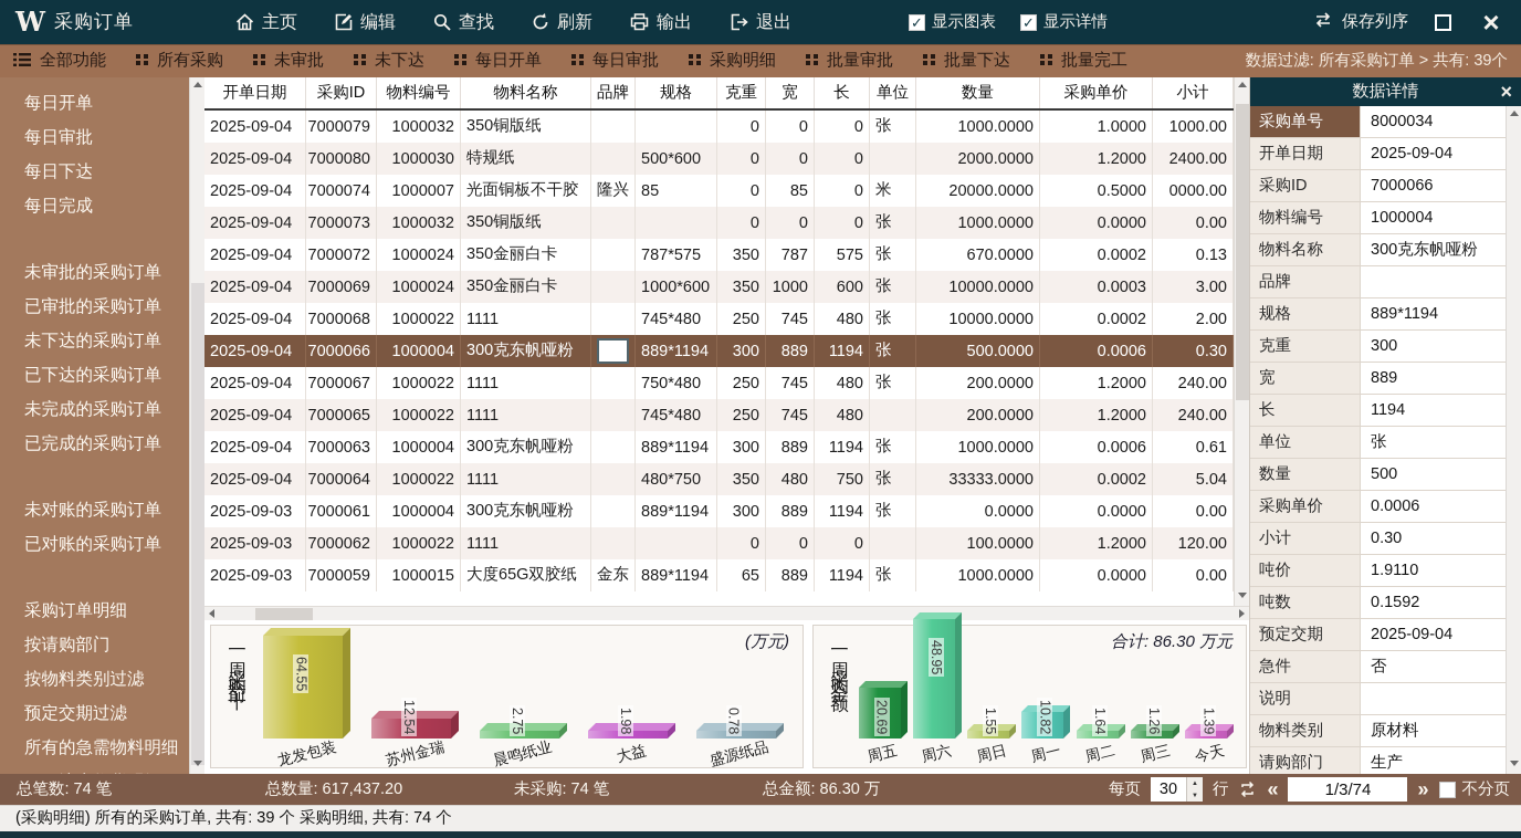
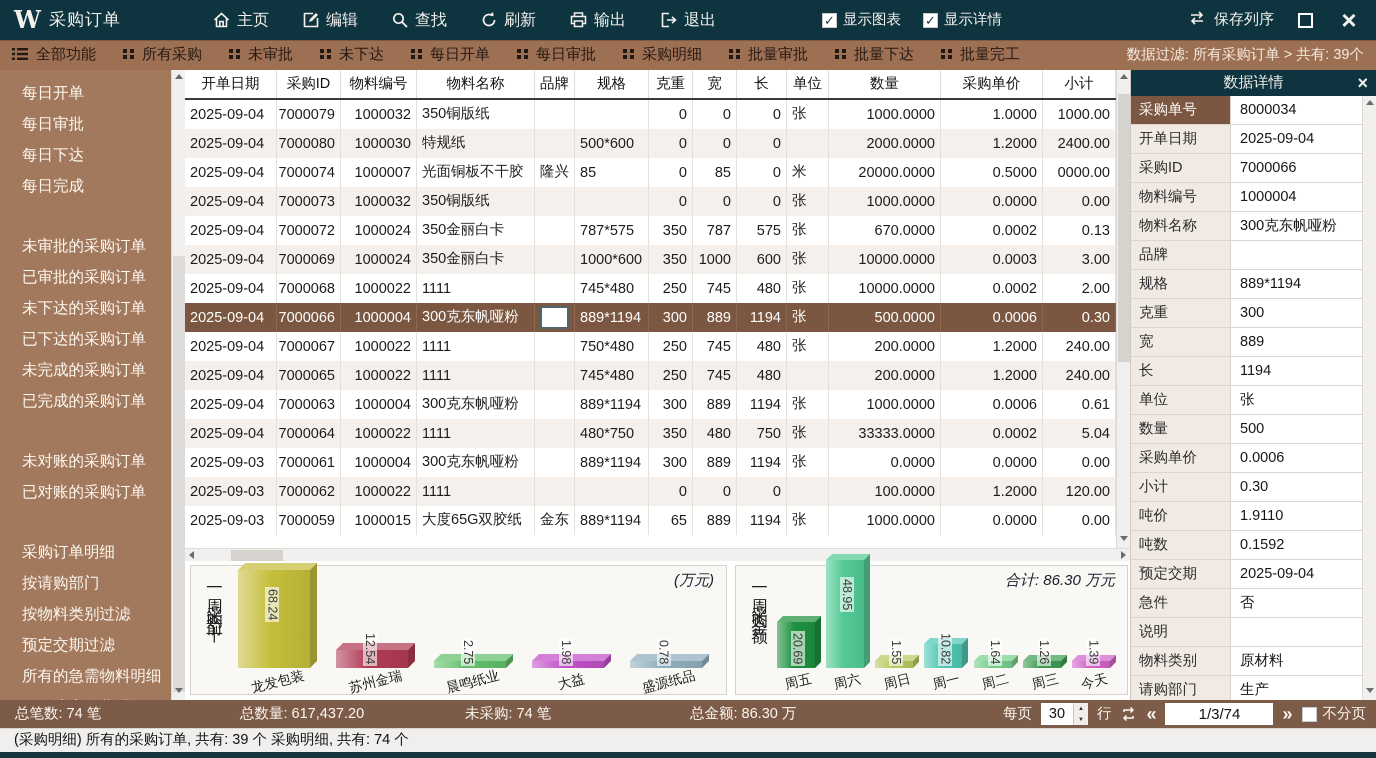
一周采购前十/龙发包装: 64.55 -> 68.24
